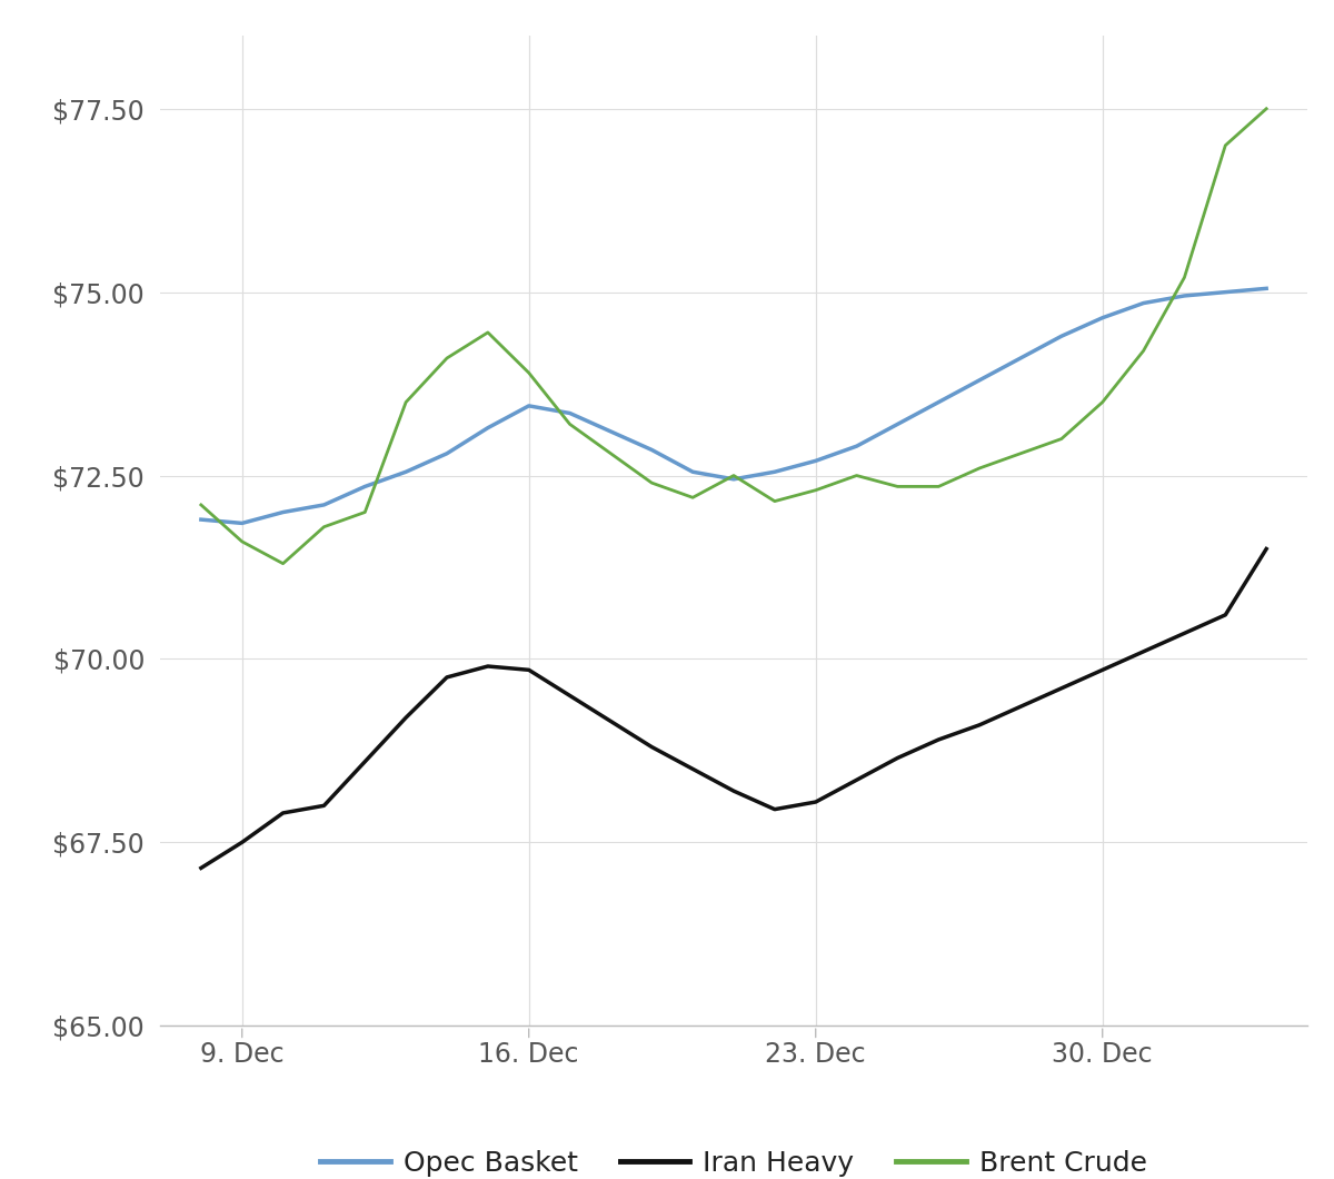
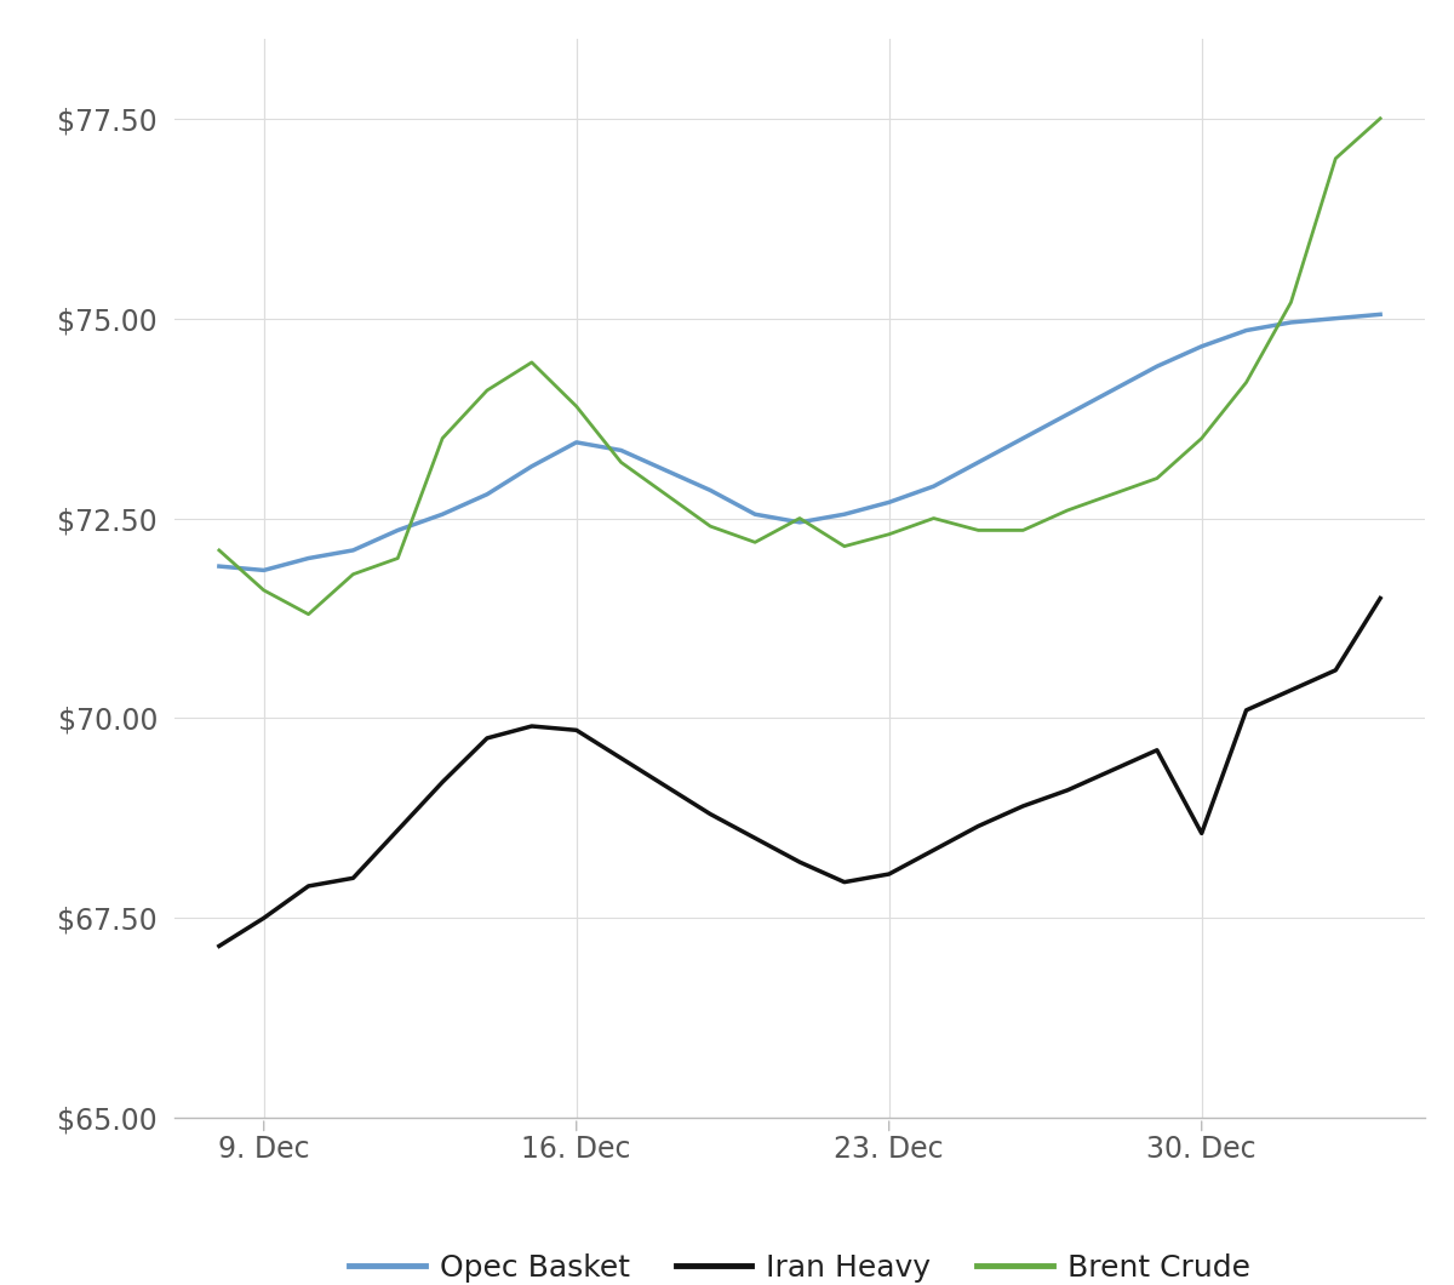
Iran Heavy/30. Dec: $69.85 -> $68.56
